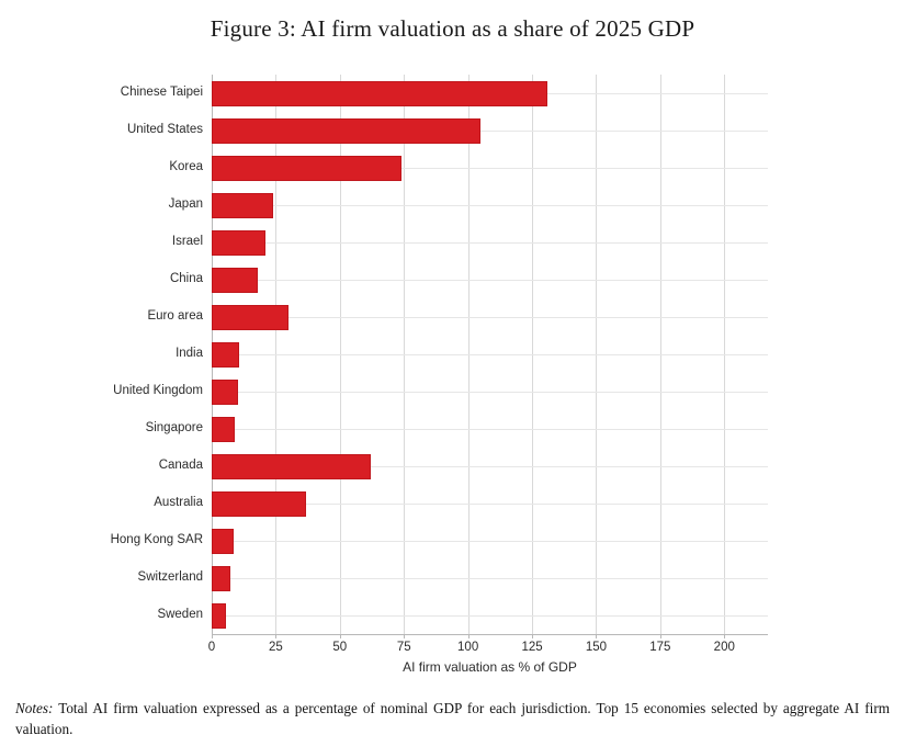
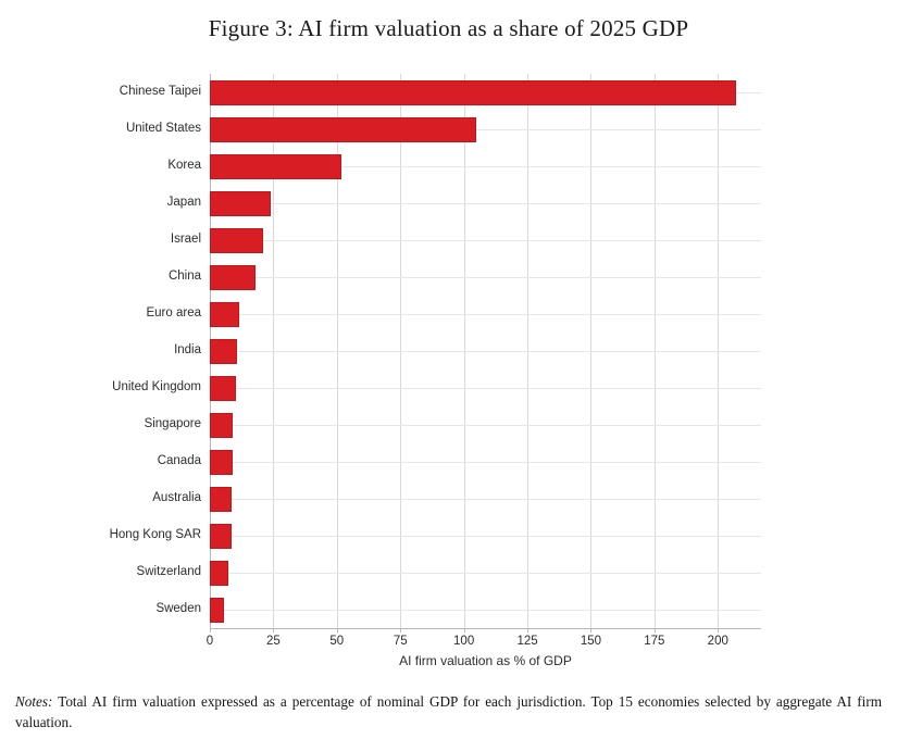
Chinese Taipei: 131 -> 207
Korea: 74 -> 52
Euro area: 30 -> 12
Canada: 62 -> 9
Australia: 37 -> 9
